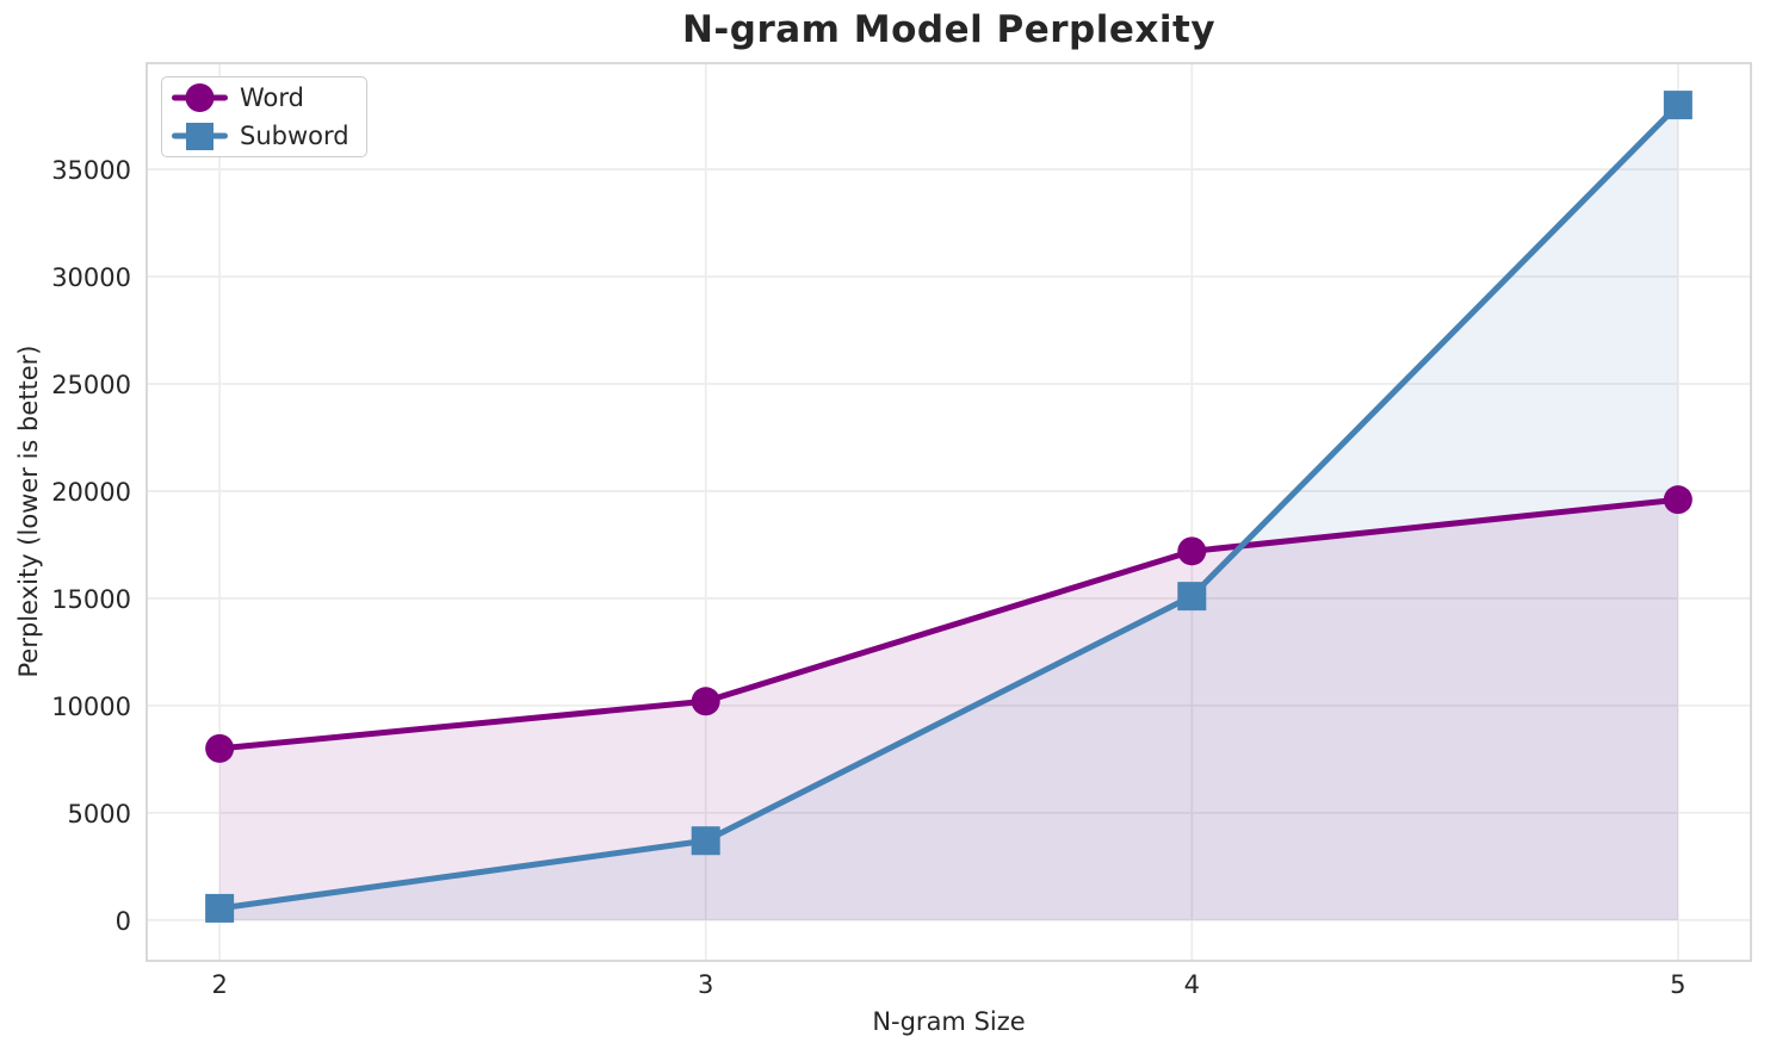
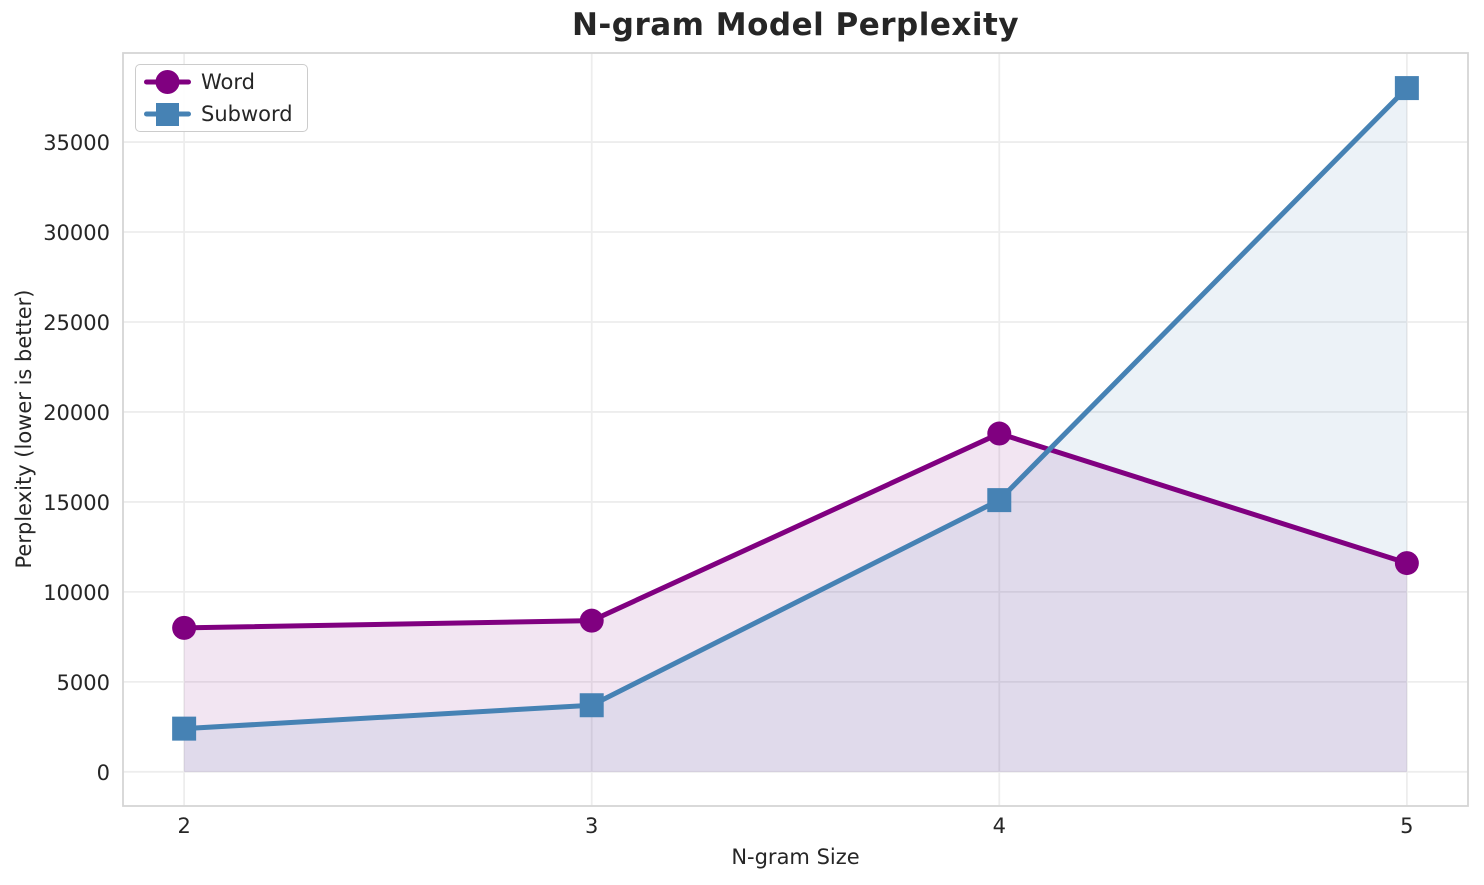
Subword/2: 600 -> 2400
Word/3: 10200 -> 8400
Word/4: 17200 -> 18800
Word/5: 19600 -> 11600
